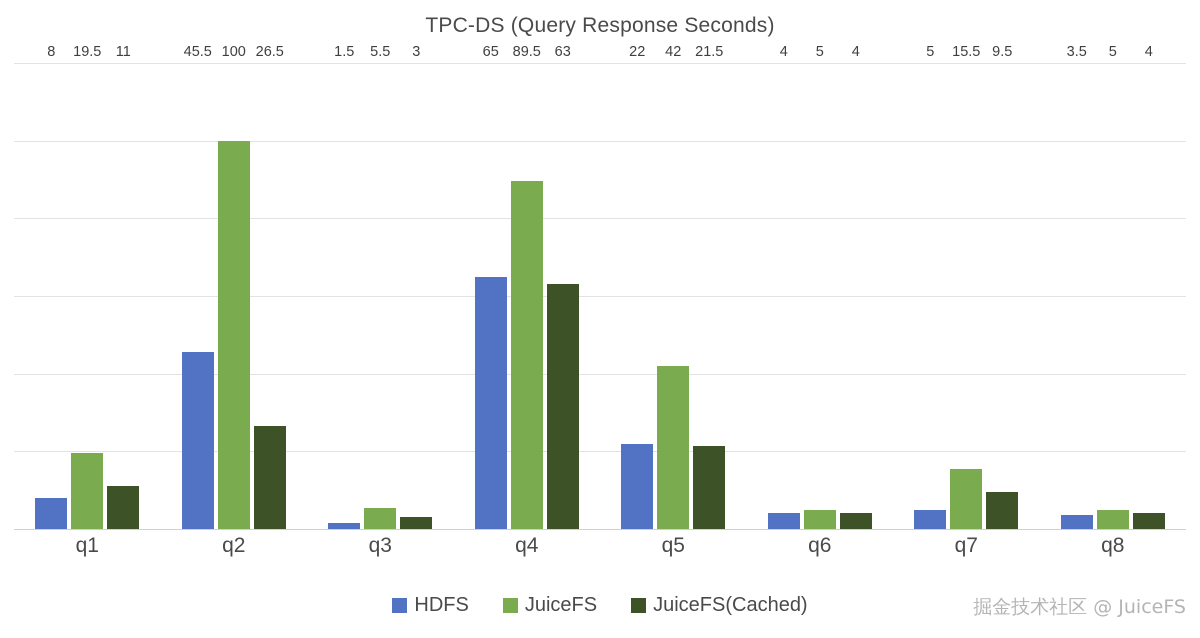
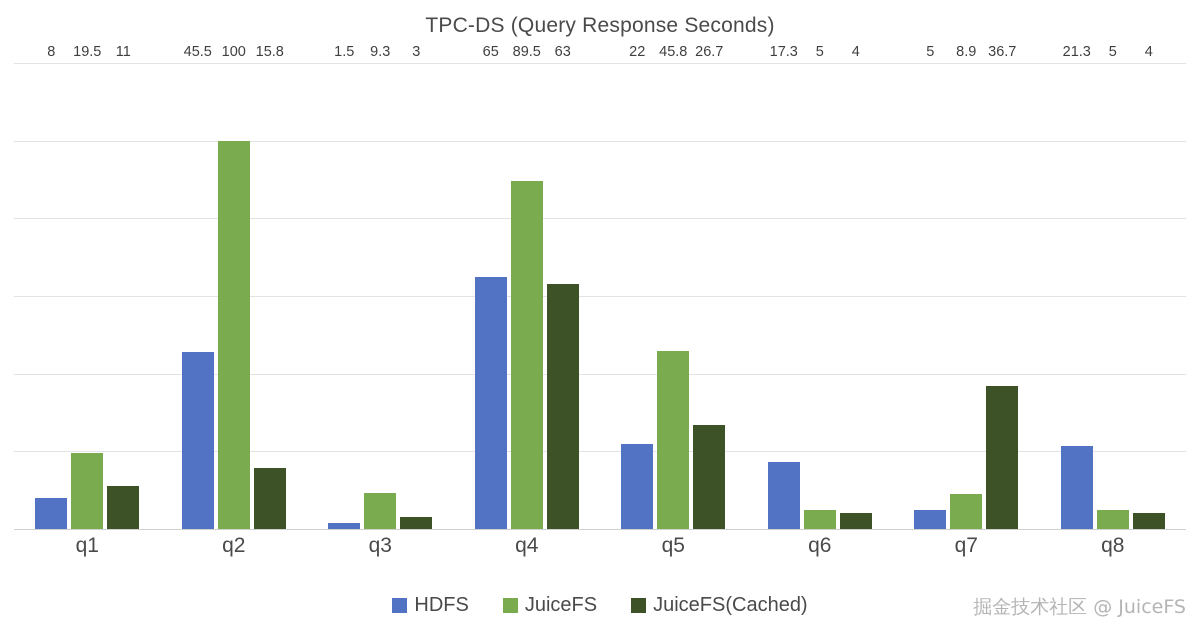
JuiceFS(Cached)/q2: 26.5 -> 15.8
JuiceFS/q3: 5.5 -> 9.3
JuiceFS/q5: 42 -> 45.8
JuiceFS(Cached)/q5: 21.5 -> 26.7
HDFS/q6: 4 -> 17.3
JuiceFS/q7: 15.5 -> 8.9
JuiceFS(Cached)/q7: 9.5 -> 36.7
HDFS/q8: 3.5 -> 21.3
